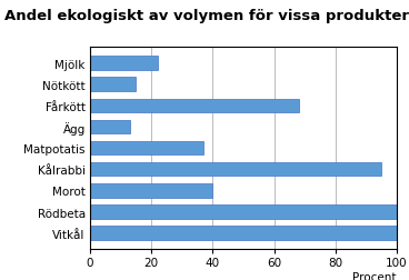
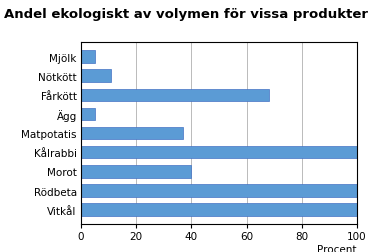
Mjölk: 22 -> 5
Nötkött: 15 -> 11
Ägg: 13 -> 5
Kålrabbi: 95 -> 100
